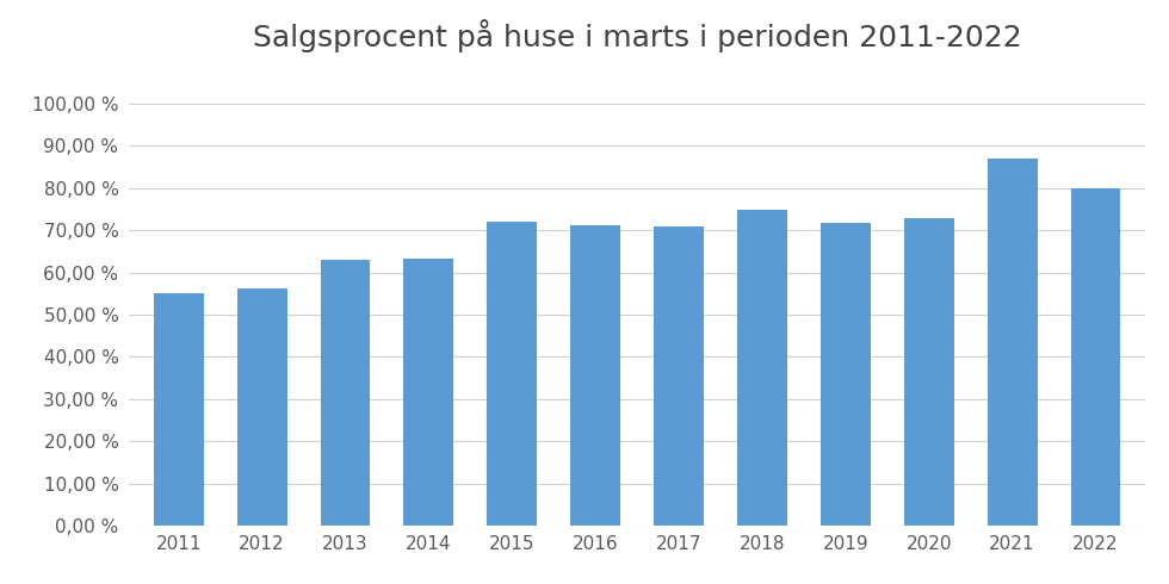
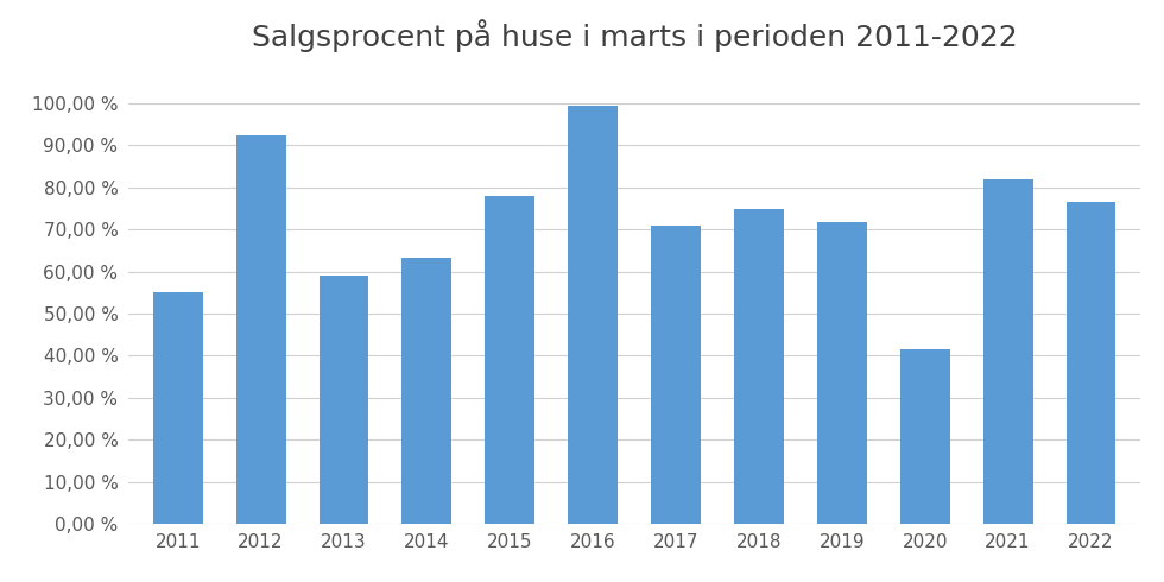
2012: 56,2 % -> 92,5 %
2013: 63,0 % -> 59,0 %
2015: 72,0 % -> 78,0 %
2016: 71,2 % -> 99,5 %
2020: 73,0 % -> 41,5 %
2021: 86,9 % -> 82,0 %
2022: 80,0 % -> 76,5 %
